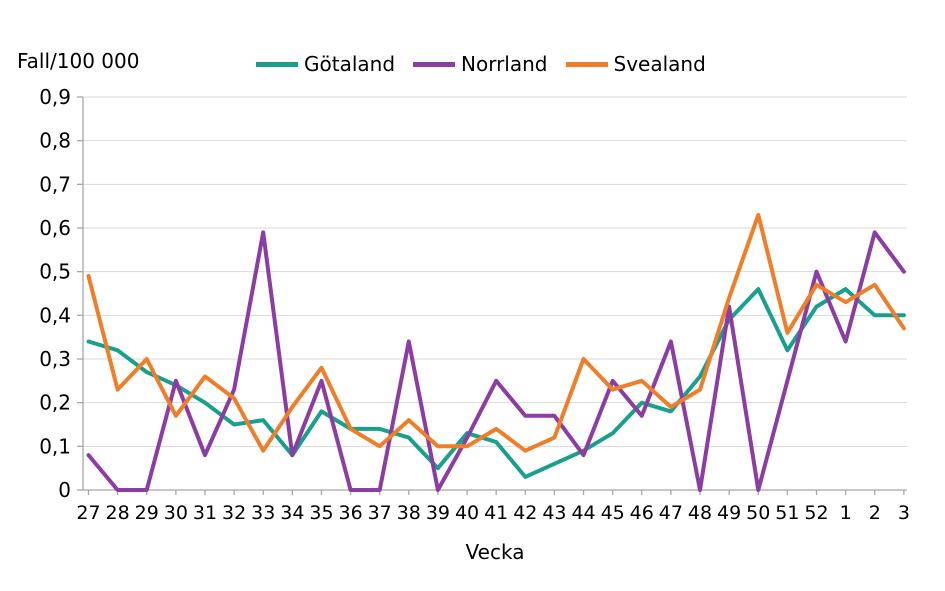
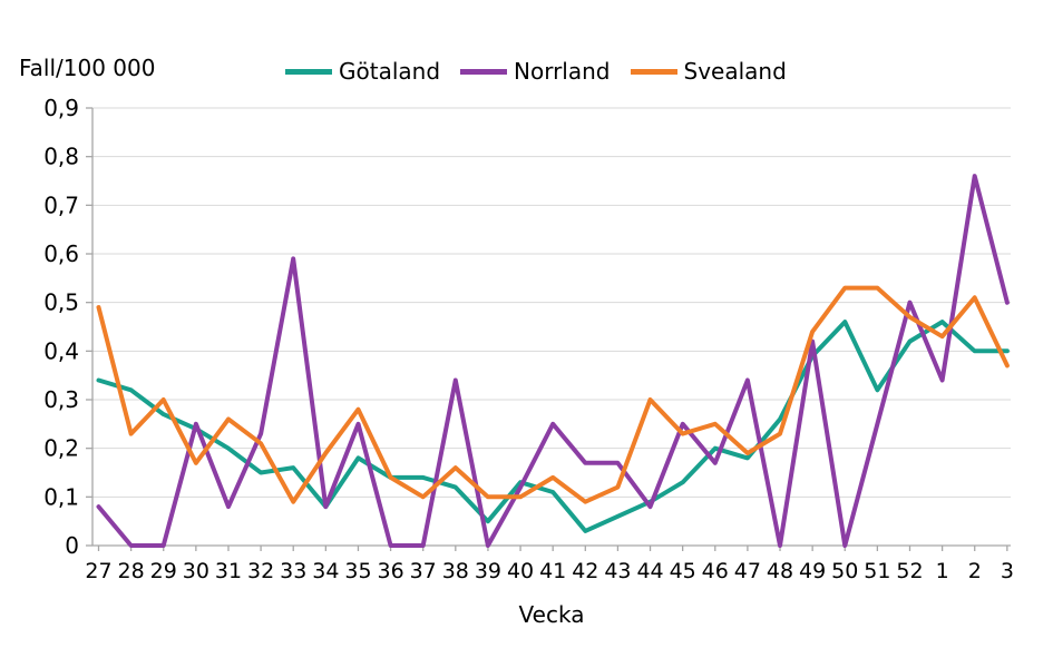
Svealand/50: 0,63 -> 0,53
Svealand/51: 0,36 -> 0,53
Norrland/2: 0,59 -> 0,76
Svealand/2: 0,47 -> 0,51
